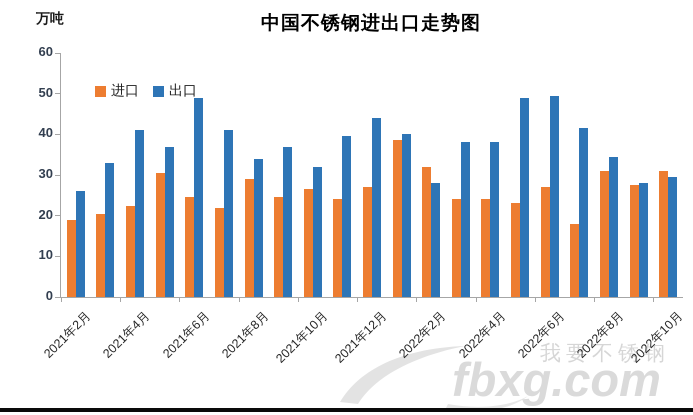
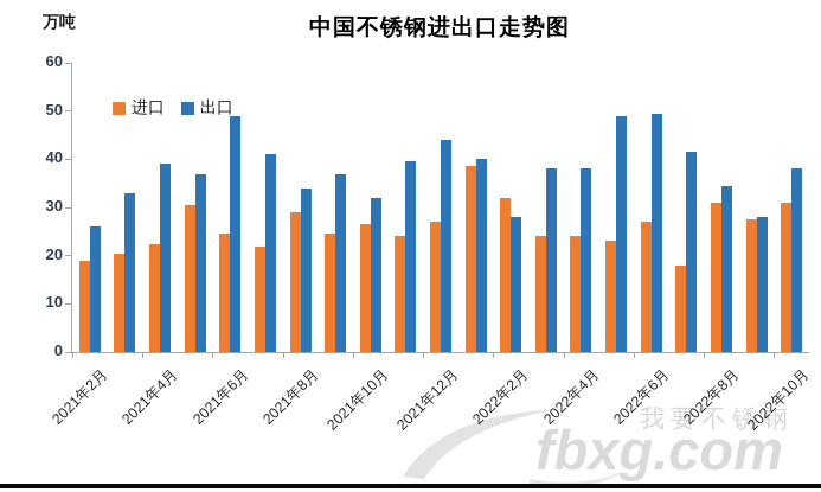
出口/2021年4月: 41 -> 39
出口/2022年10月: 30 -> 38
